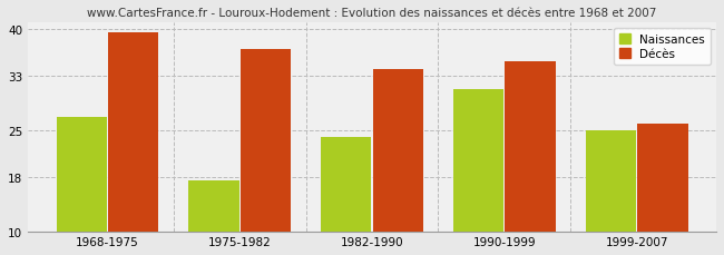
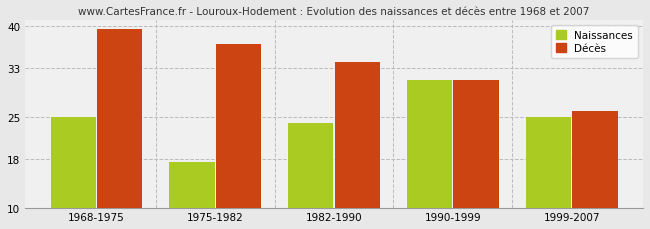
Naissances/1968-1975: 27.0 -> 25.0
Décès/1990-1999: 35.2 -> 31.0
